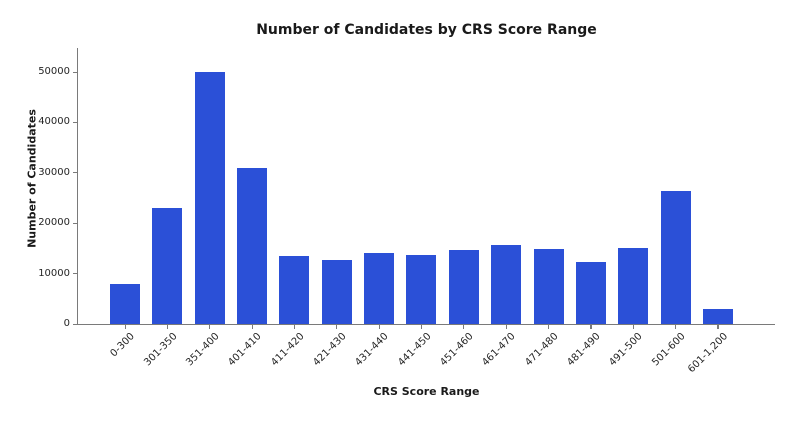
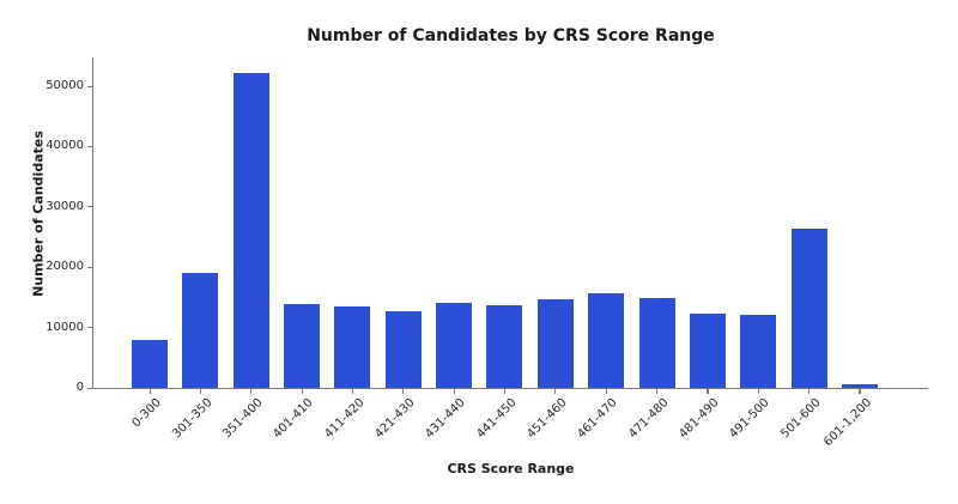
301-350: 23000 -> 19000
351-400: 50000 -> 52000
401-410: 31000 -> 14000
491-500: 15000 -> 12000
601-1,200: 3000 -> 1000
